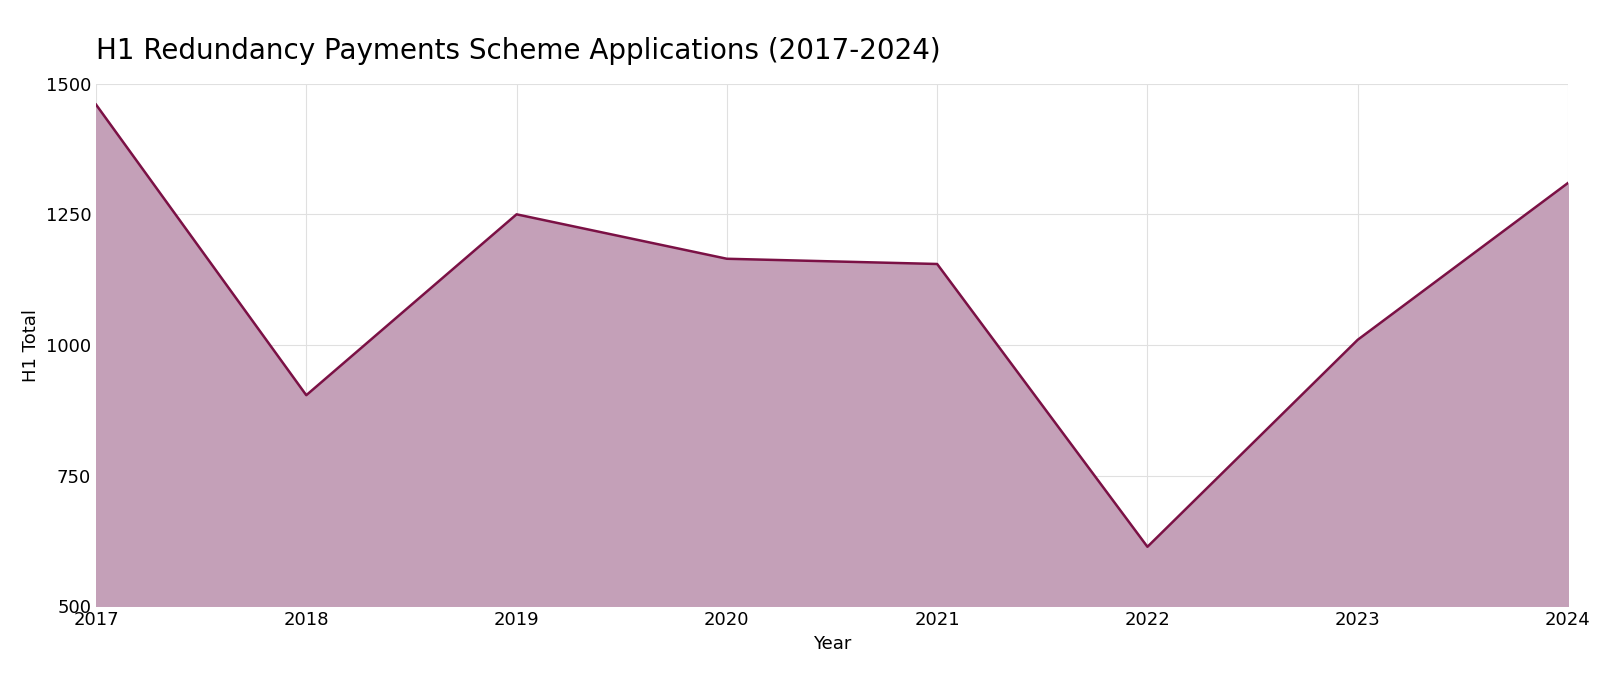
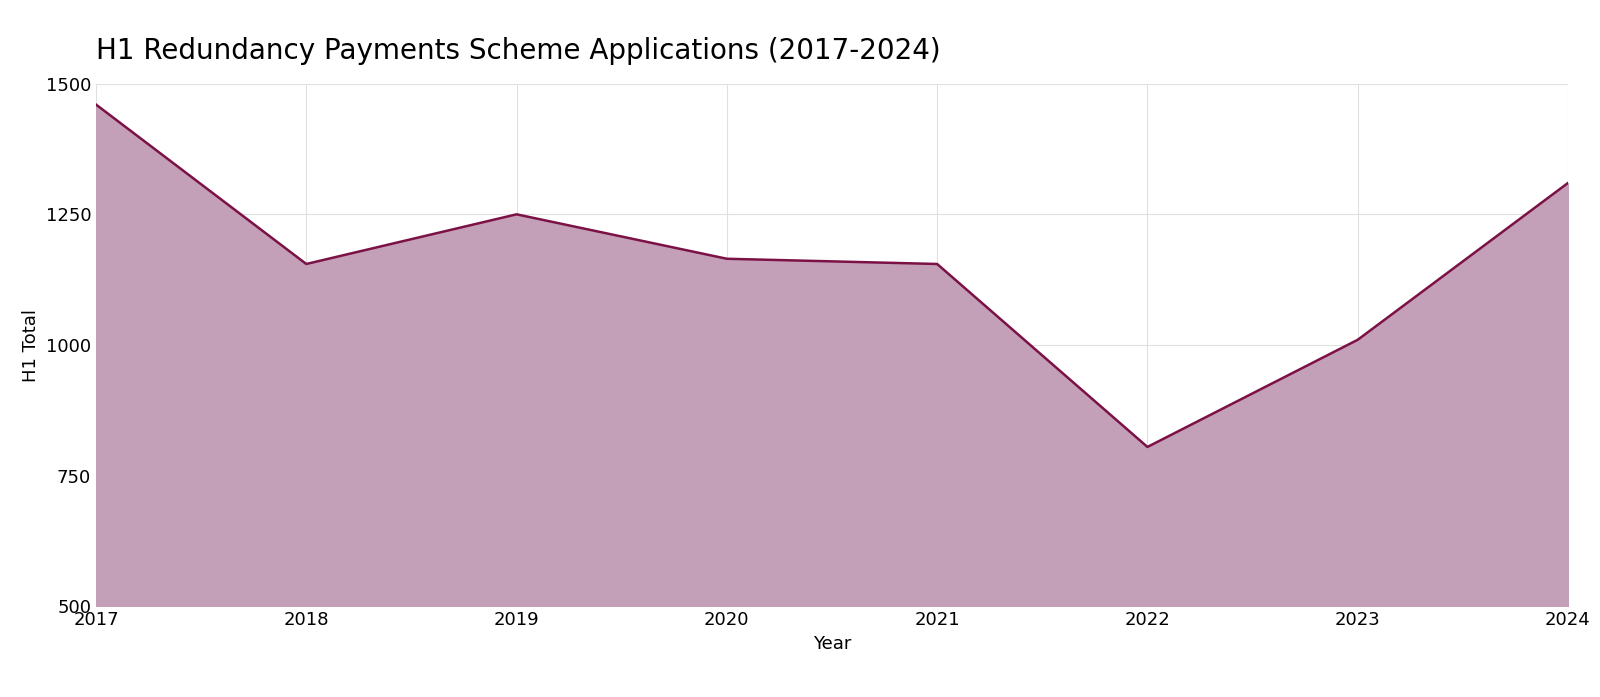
2018: 904 -> 1155
2022: 614 -> 805
